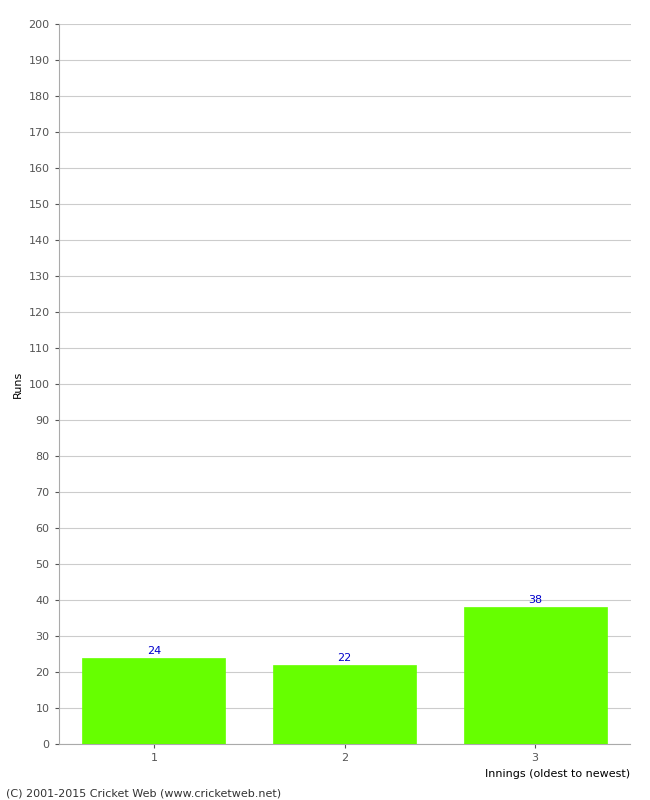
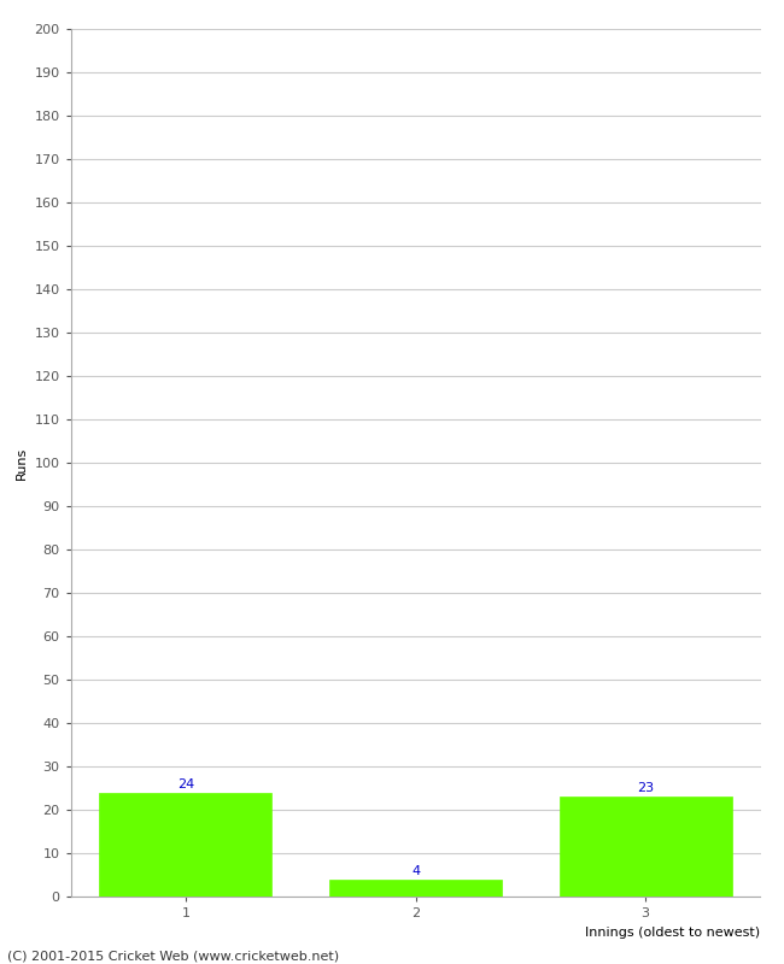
2: 22 -> 4
3: 38 -> 23
